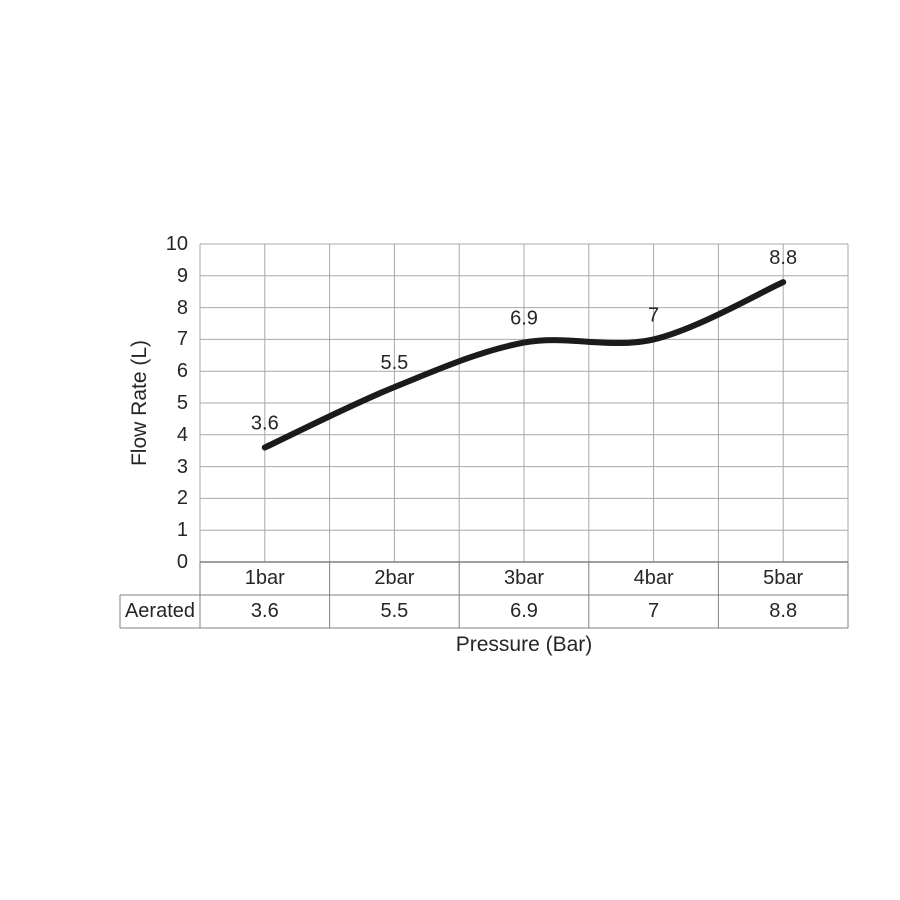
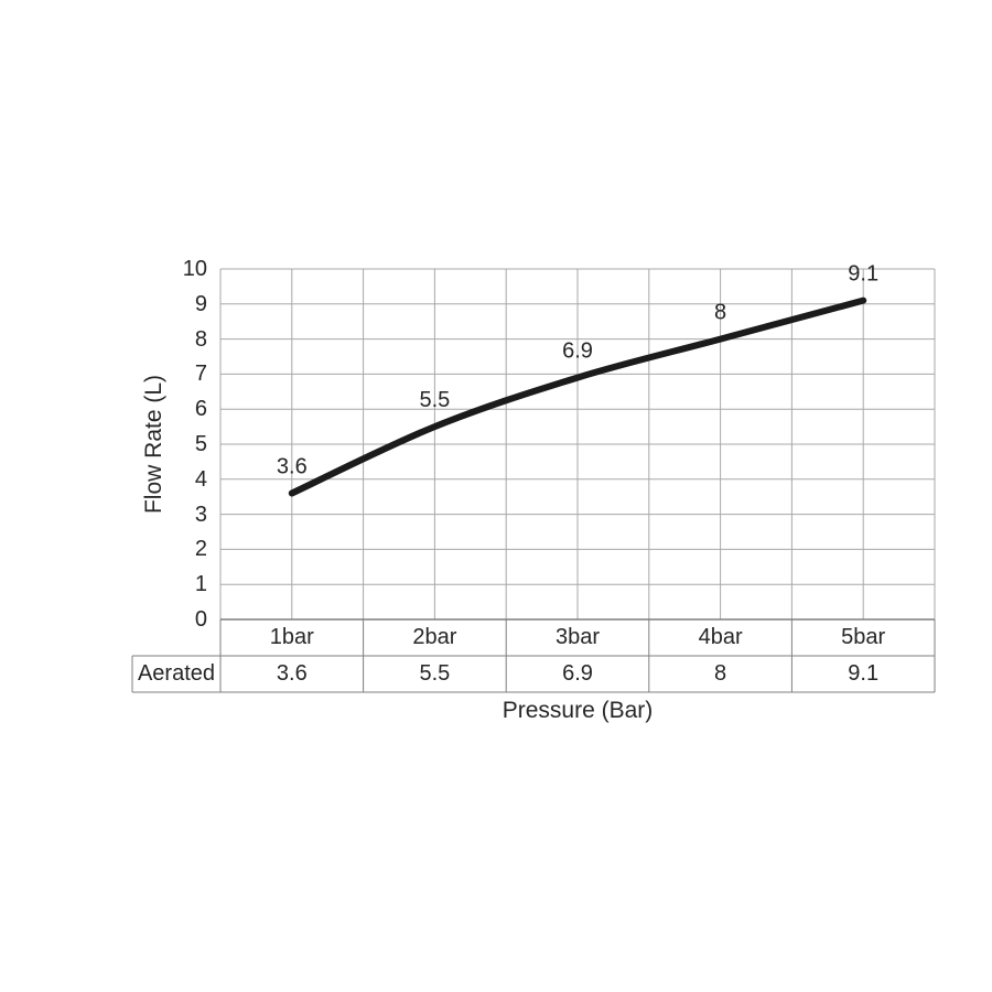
4bar: 7 -> 8
5bar: 8.8 -> 9.1
